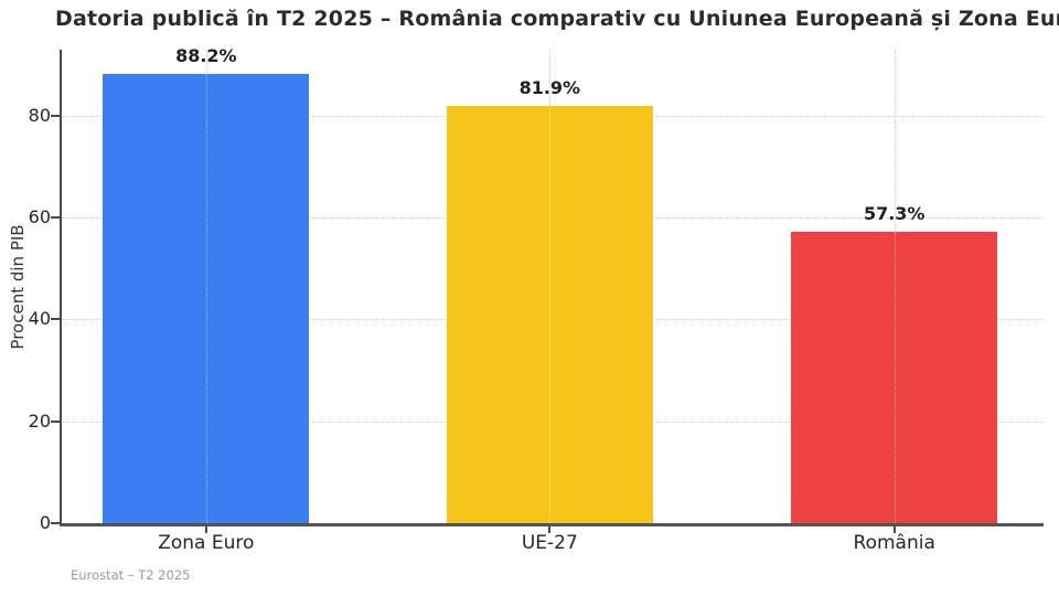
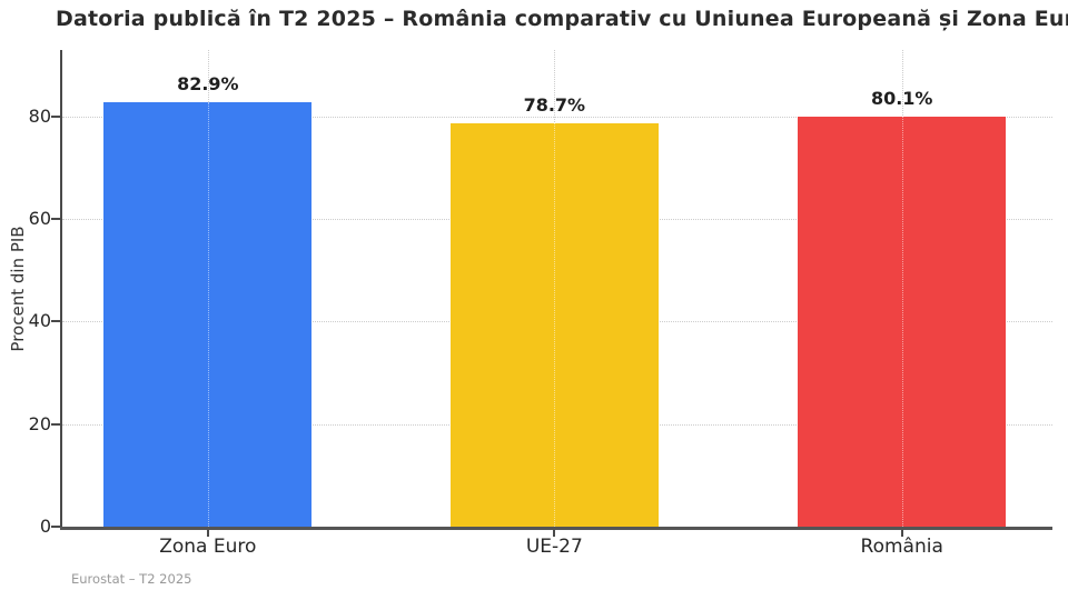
Zona Euro: 88.2% -> 82.9%
UE-27: 81.9% -> 78.7%
România: 57.3% -> 80.1%
